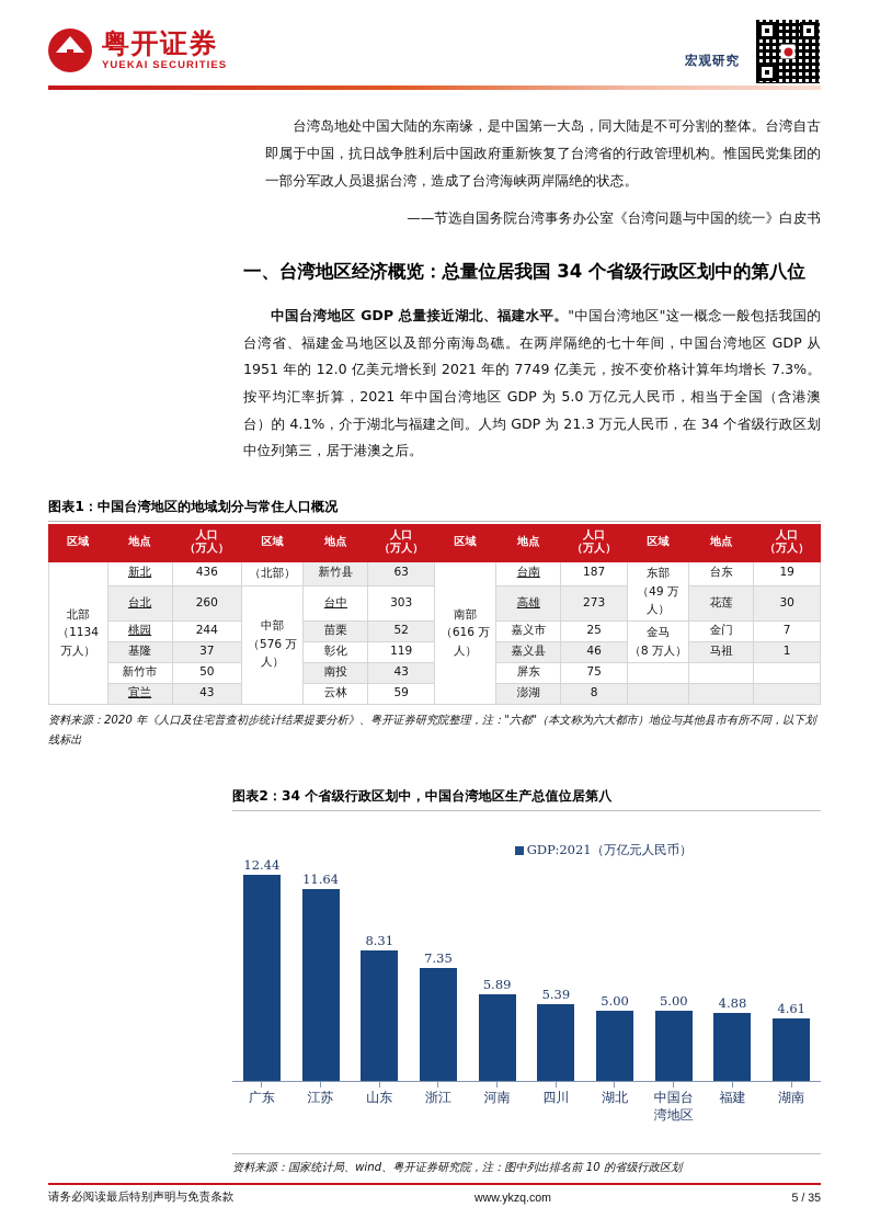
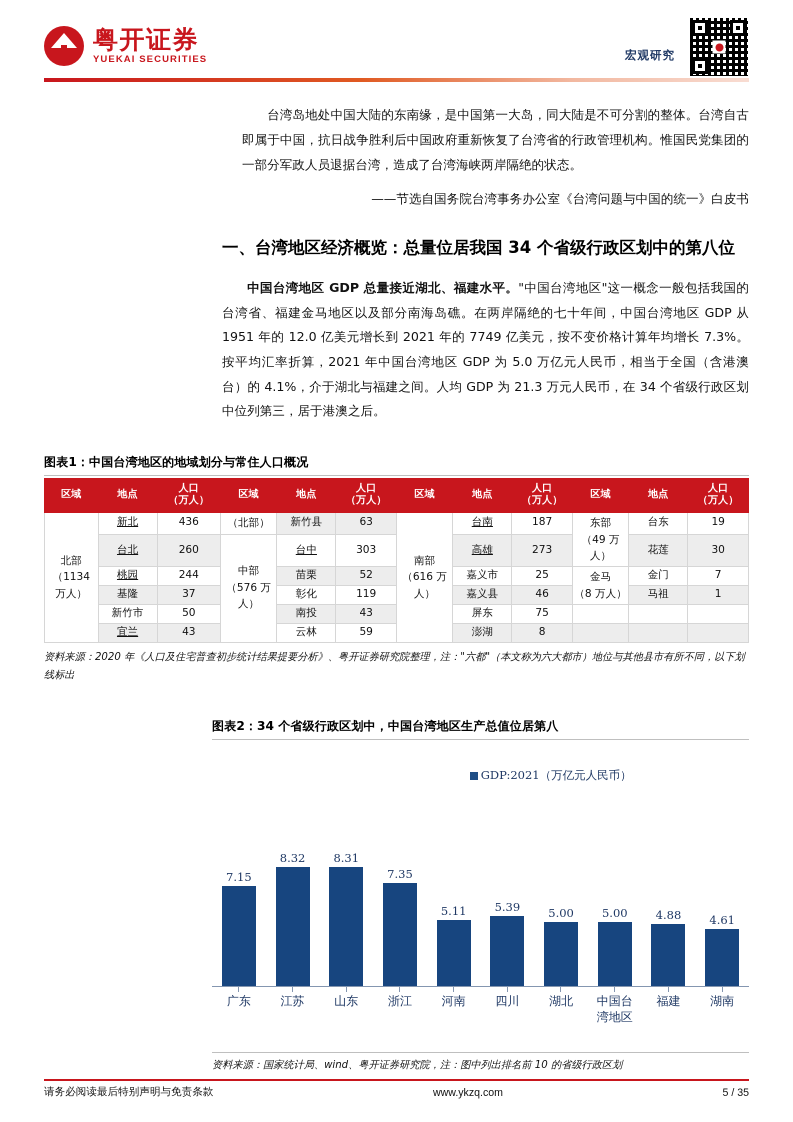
广东: 12.44 -> 7.15
江苏: 11.64 -> 8.32
河南: 5.89 -> 5.11
